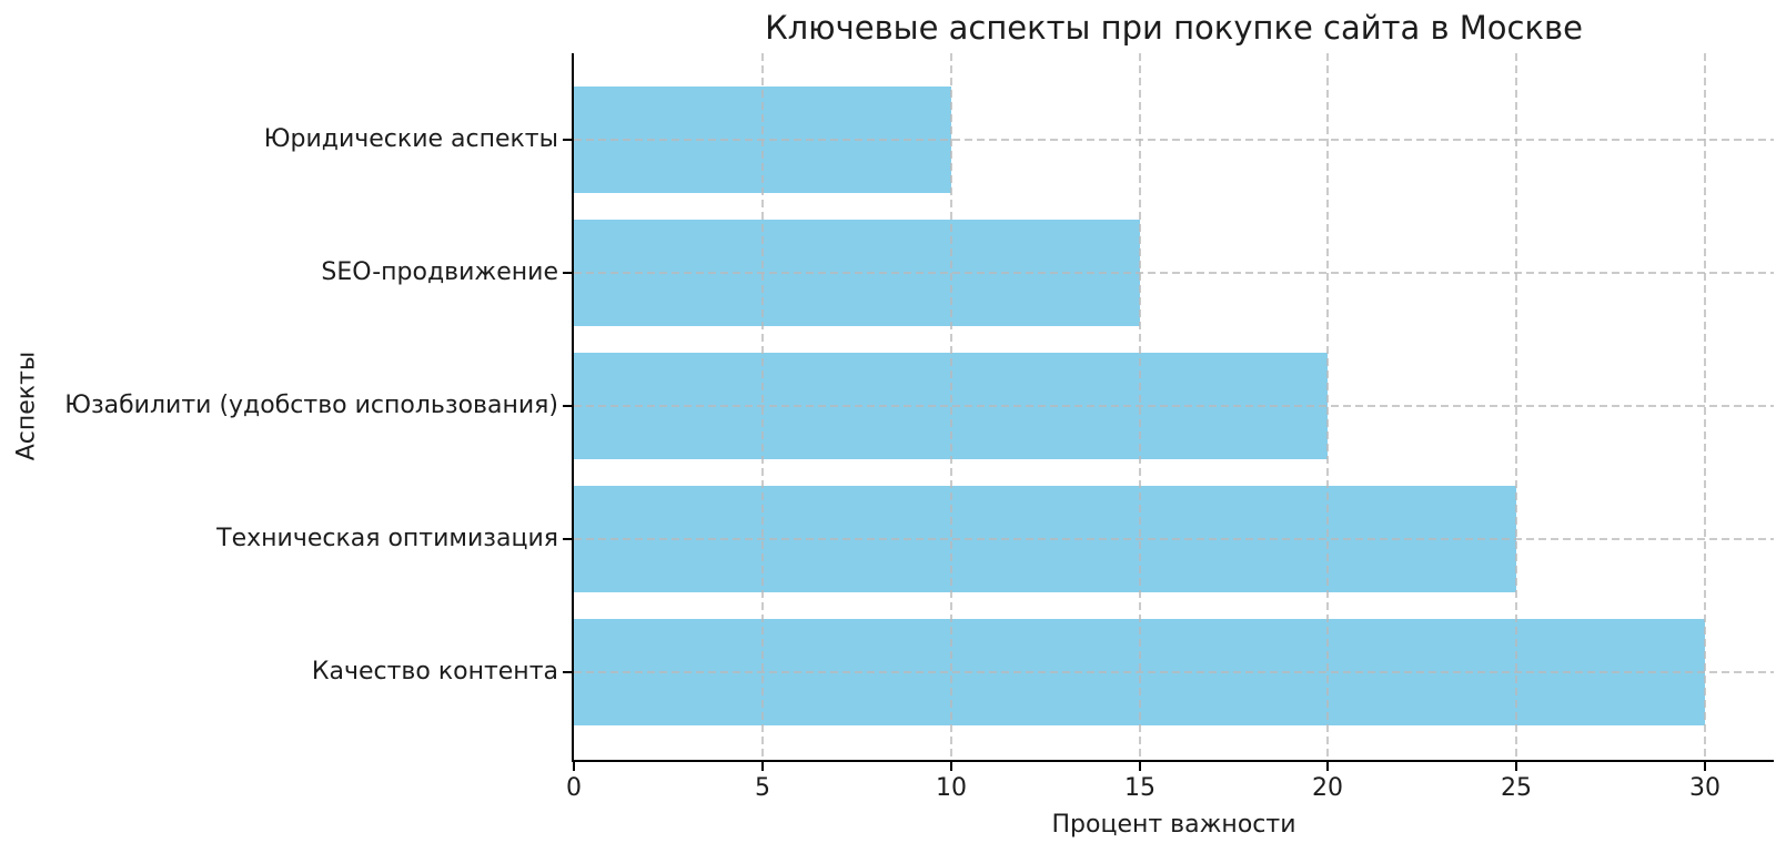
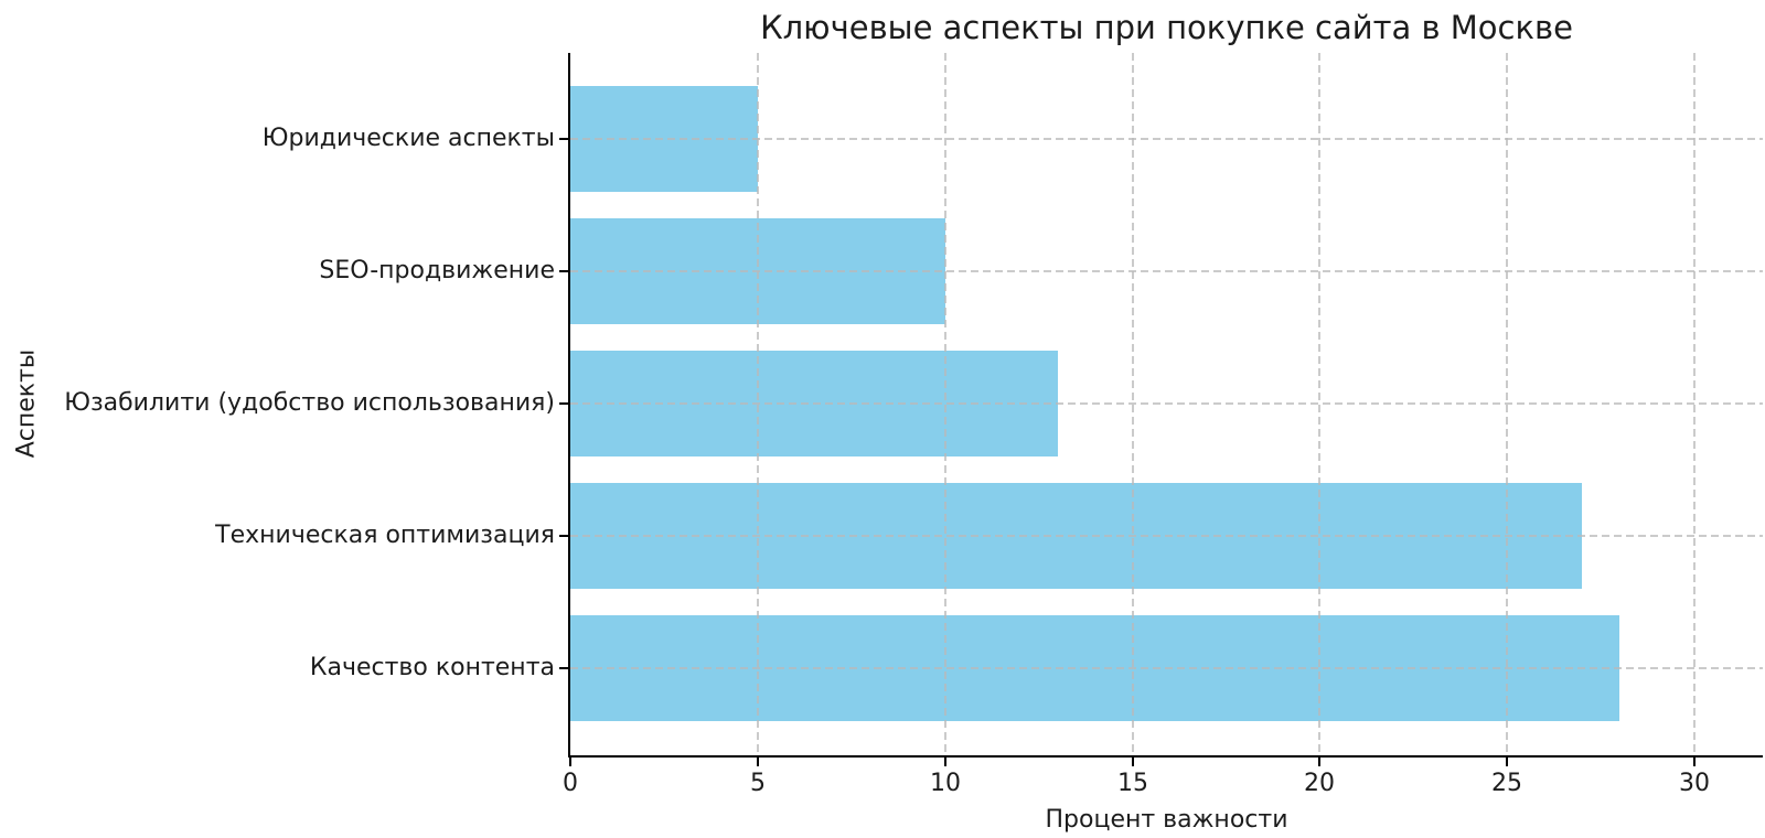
Юридические аспекты: 10 -> 5
SEO-продвижение: 15 -> 10
Юзабилити (удобство использования): 20 -> 13
Техническая оптимизация: 25 -> 27
Качество контента: 30 -> 28
